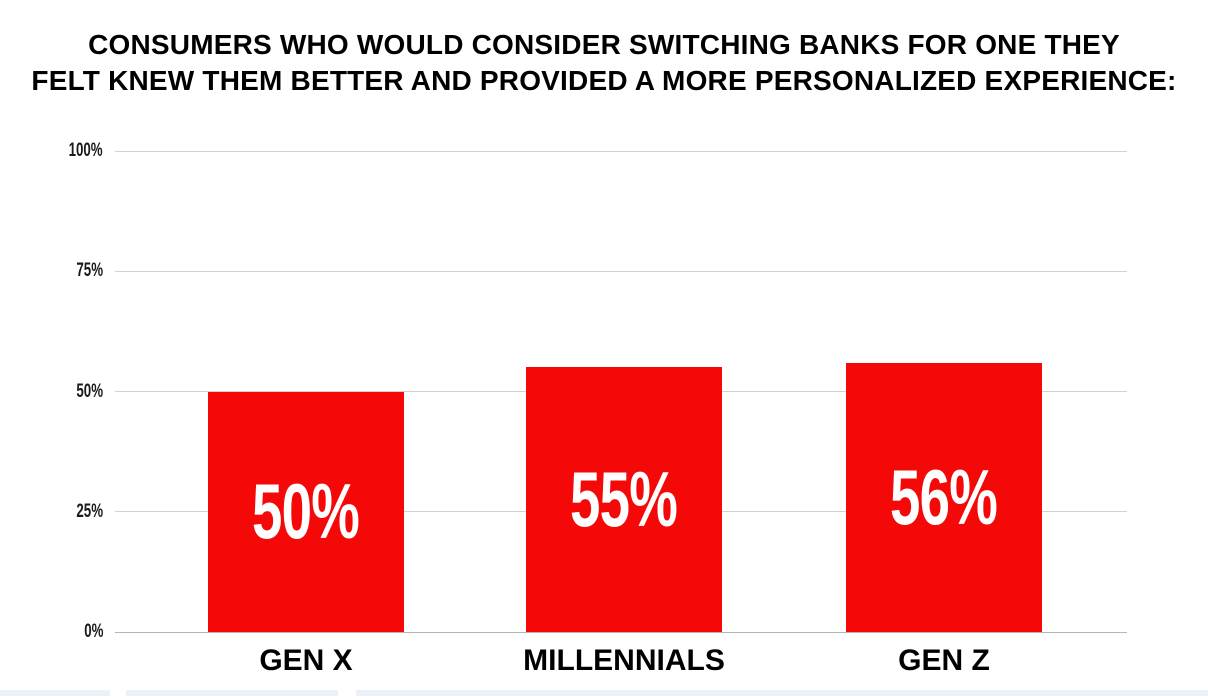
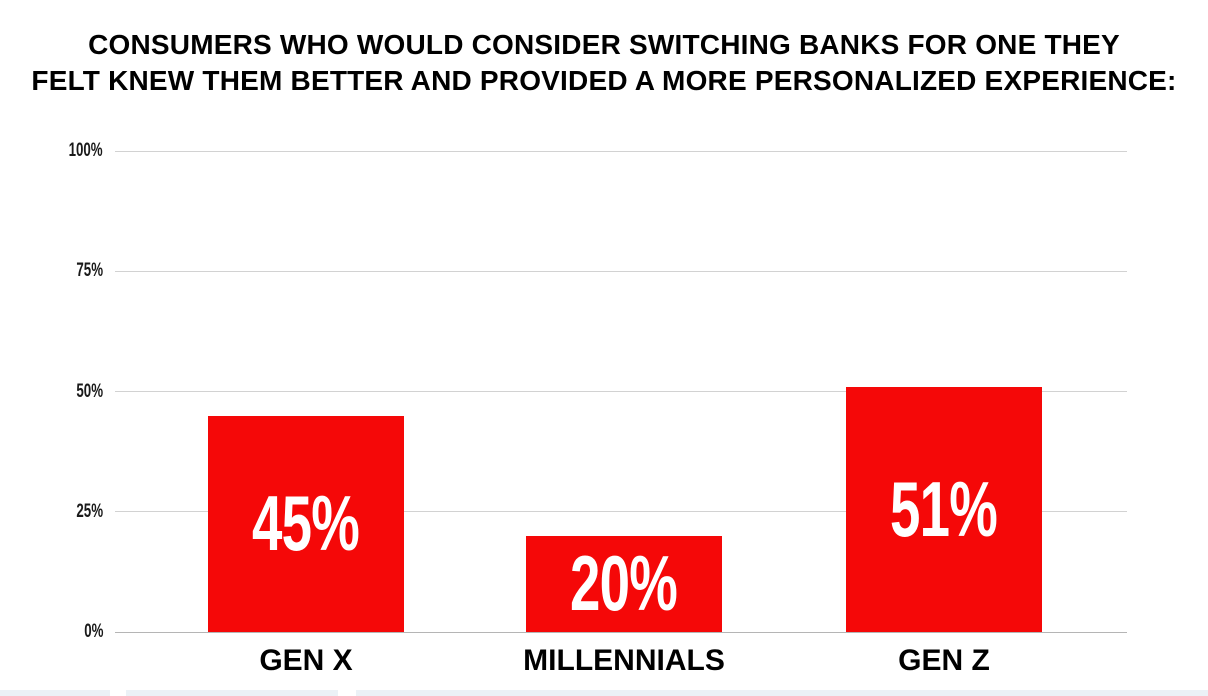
GEN X: 50% -> 45%
MILLENNIALS: 55% -> 20%
GEN Z: 56% -> 51%
